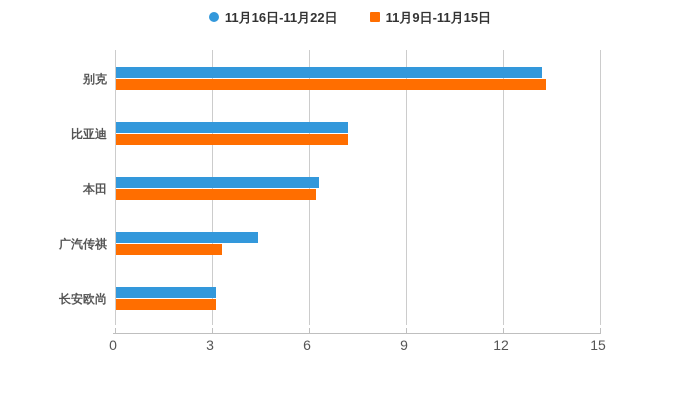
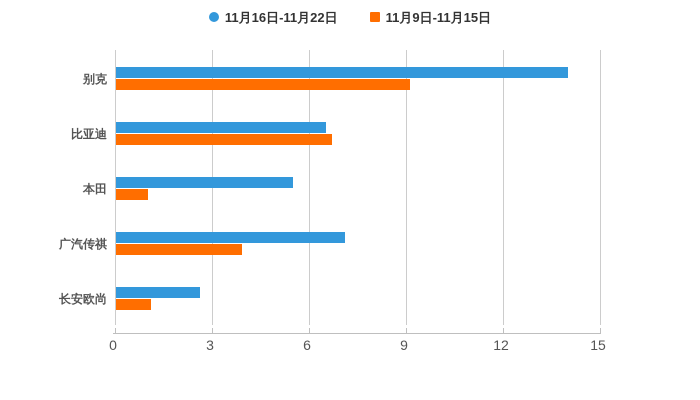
11月16日-11月22日/别克: 13.2 -> 14.0
11月9日-11月15日/别克: 13.3 -> 9.1
11月16日-11月22日/比亚迪: 7.2 -> 6.5
11月9日-11月15日/比亚迪: 7.2 -> 6.7
11月16日-11月22日/本田: 6.3 -> 5.5
11月9日-11月15日/本田: 6.2 -> 1.0
11月16日-11月22日/广汽传祺: 4.4 -> 7.1
11月9日-11月15日/广汽传祺: 3.3 -> 3.9
11月16日-11月22日/长安欧尚: 3.1 -> 2.6
11月9日-11月15日/长安欧尚: 3.1 -> 1.1
